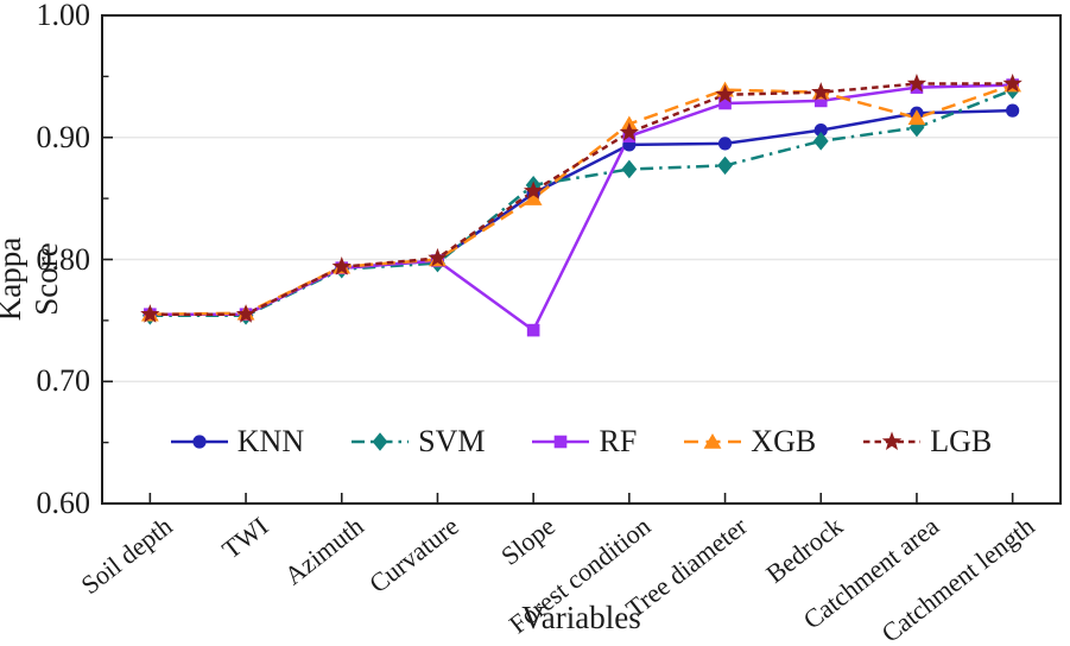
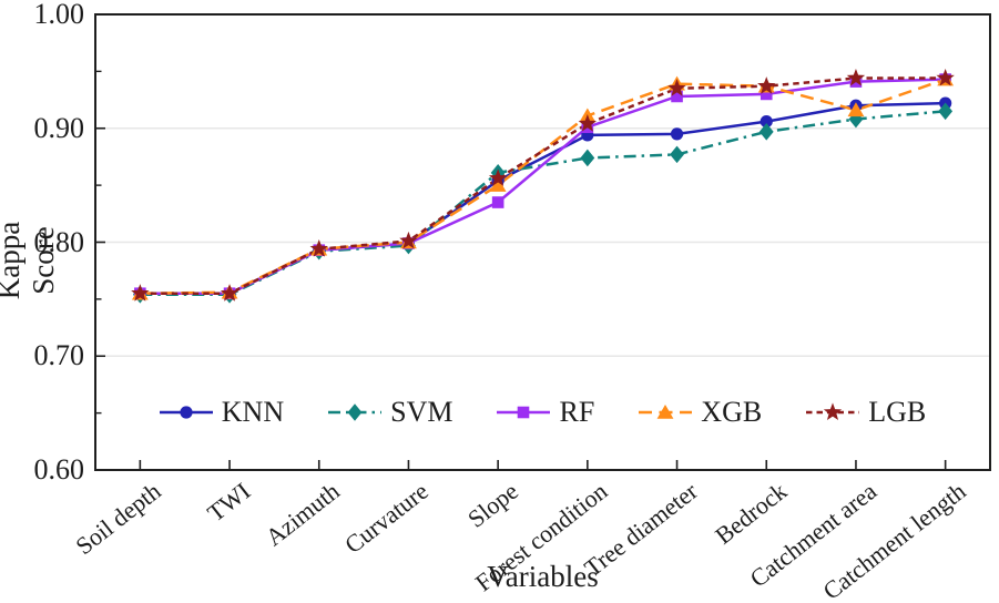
RF/Slope: 0.742 -> 0.835
SVM/Catchment length: 0.939 -> 0.915
